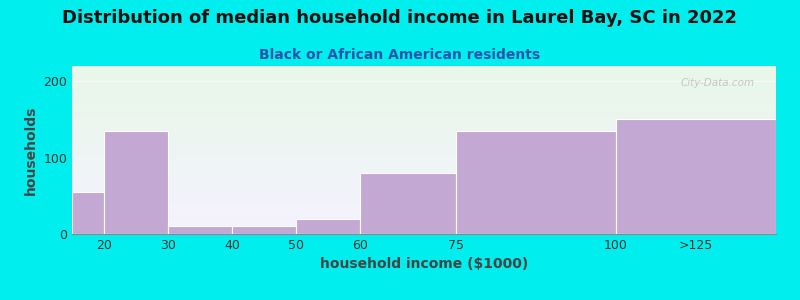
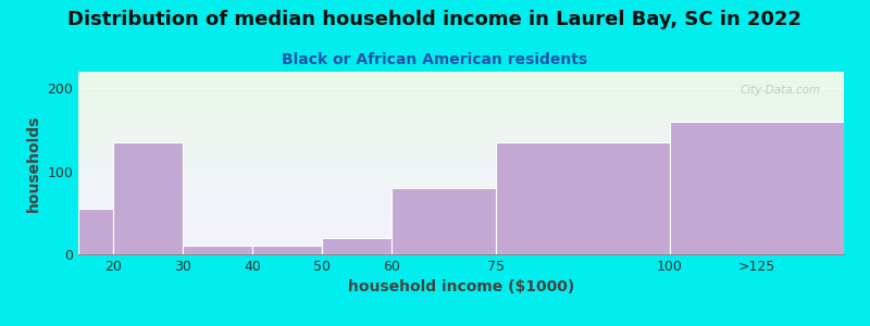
>125: 150 -> 160
